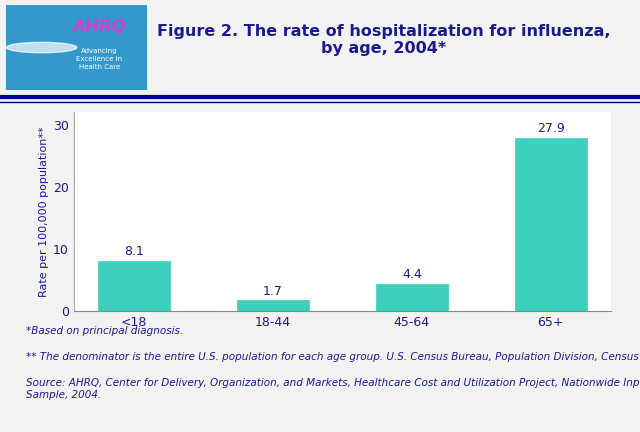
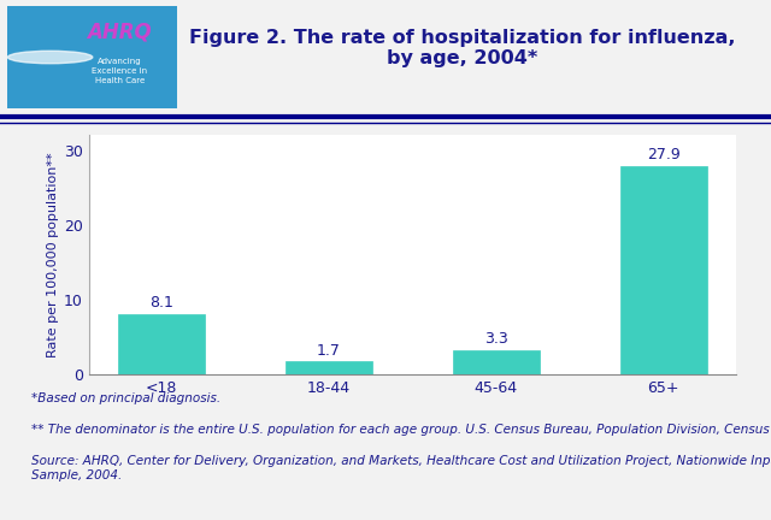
45-64: 4.4 -> 3.3
